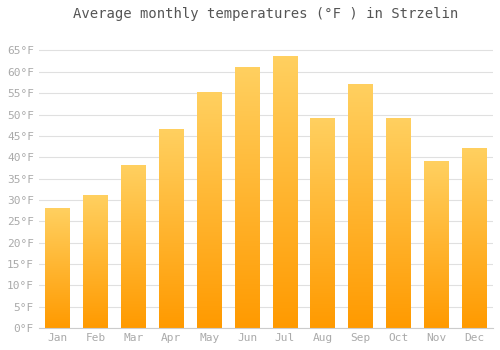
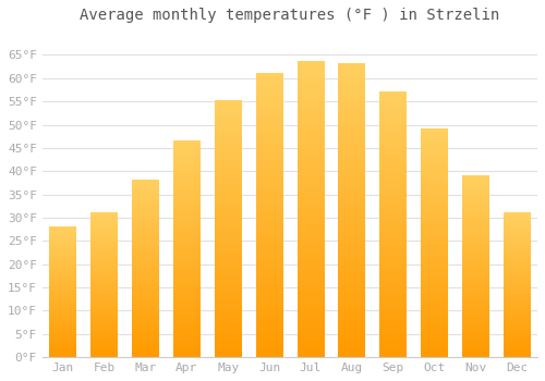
Aug: 49.0°F -> 63.0°F
Dec: 42.0°F -> 31.0°F
